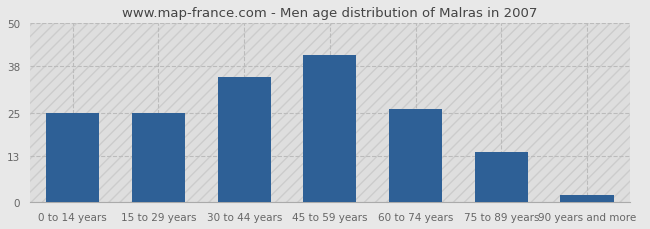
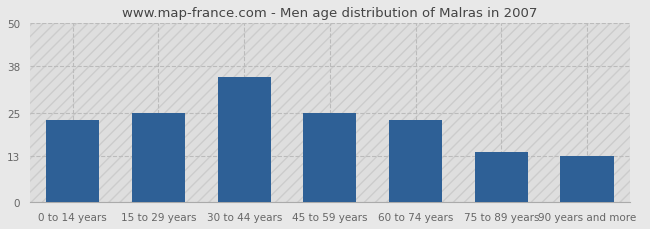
0 to 14 years: 25 -> 23
45 to 59 years: 41 -> 25
60 to 74 years: 26 -> 23
90 years and more: 2 -> 13
